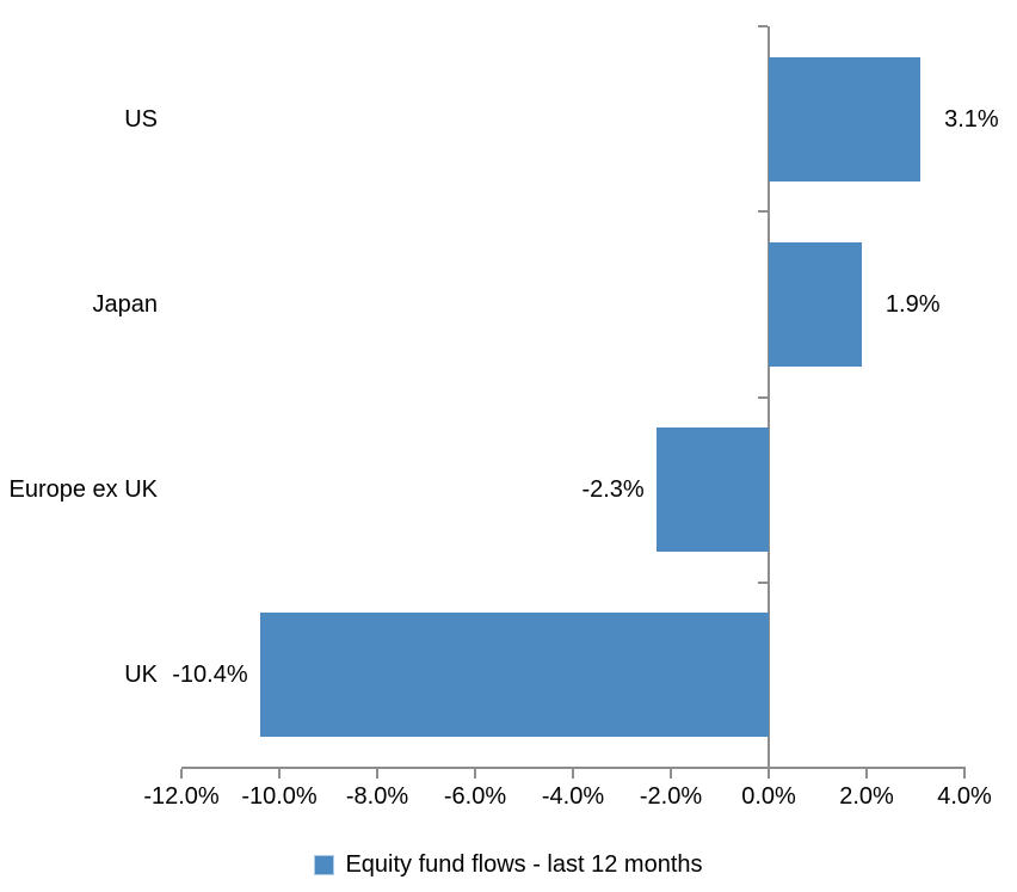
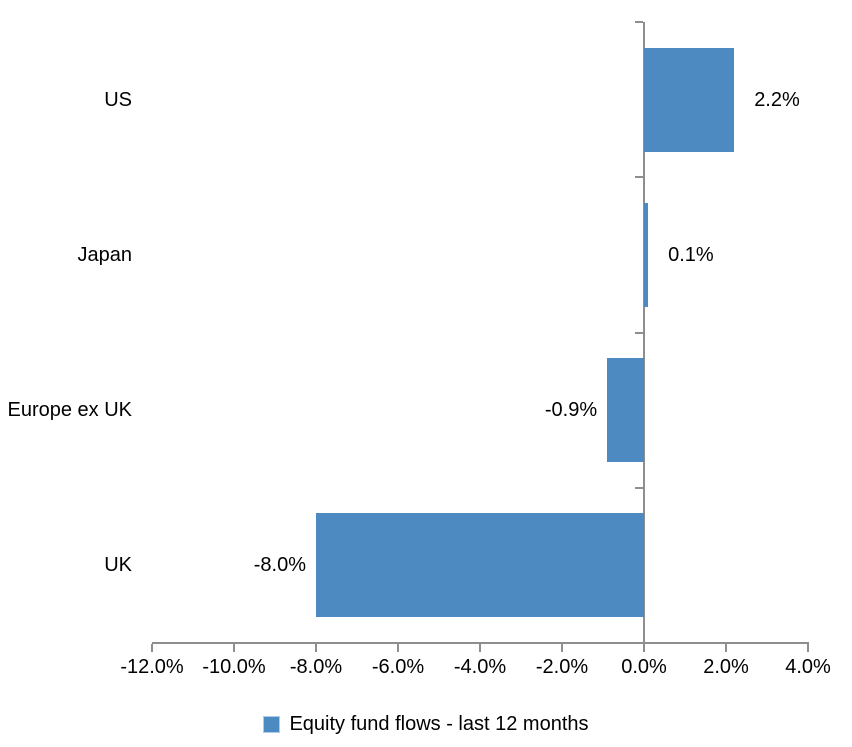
US: 3.1% -> 2.2%
Japan: 1.9% -> 0.1%
Europe ex UK: -2.3% -> -0.9%
UK: -10.4% -> -8.0%
